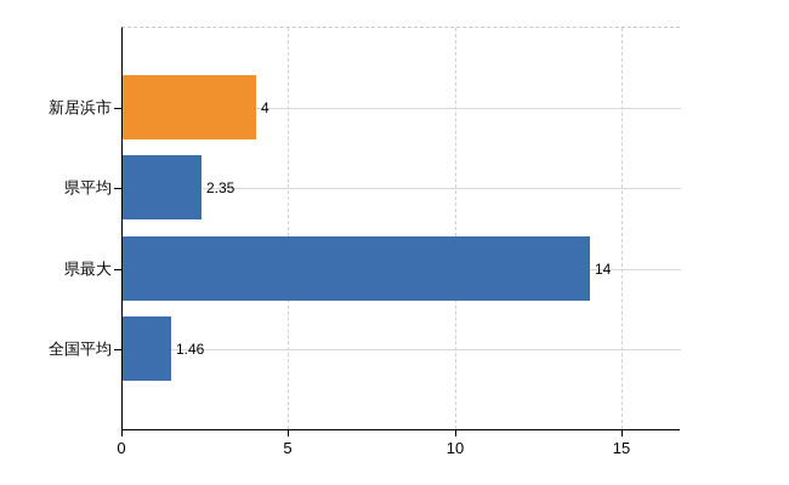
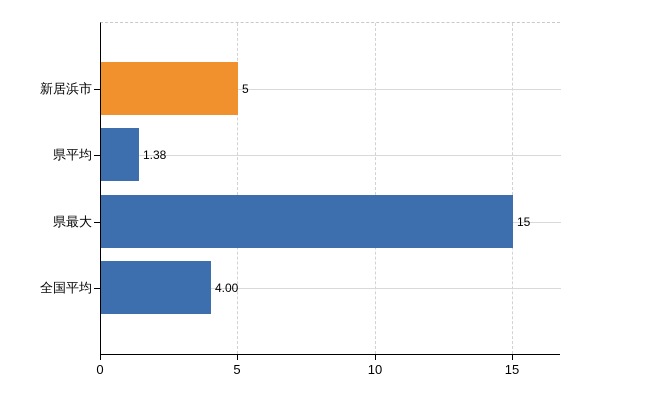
新居浜市: 4 -> 5
県平均: 2.35 -> 1.38
県最大: 14 -> 15
全国平均: 1.46 -> 4.00
